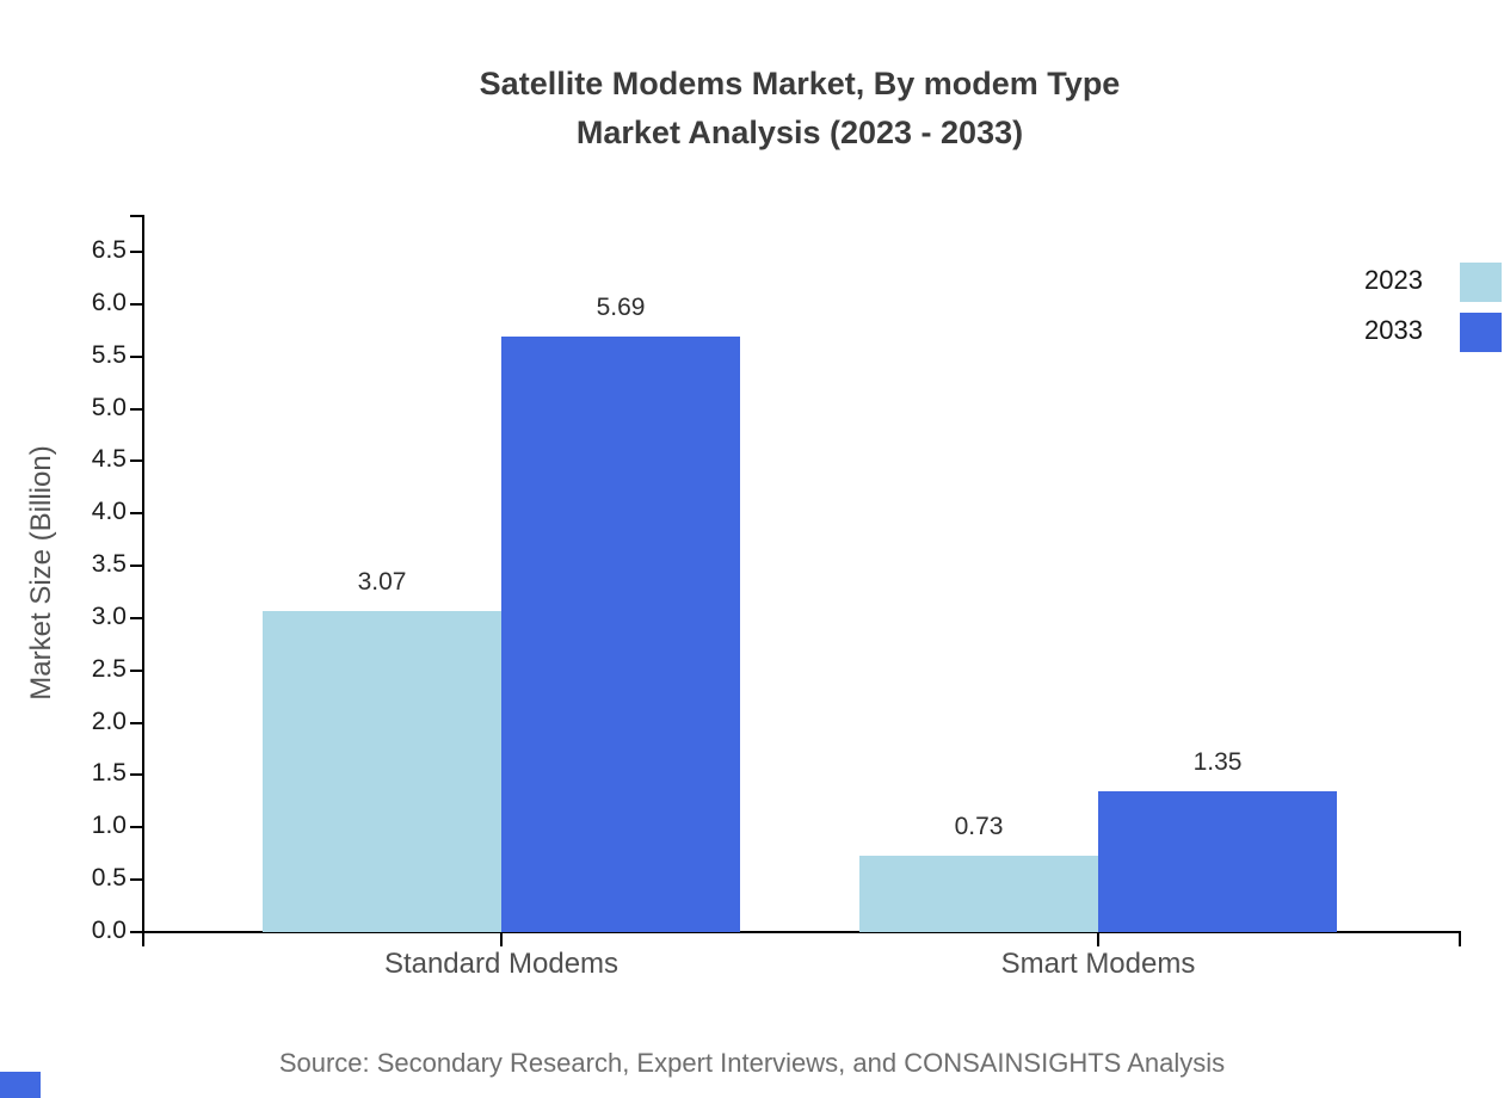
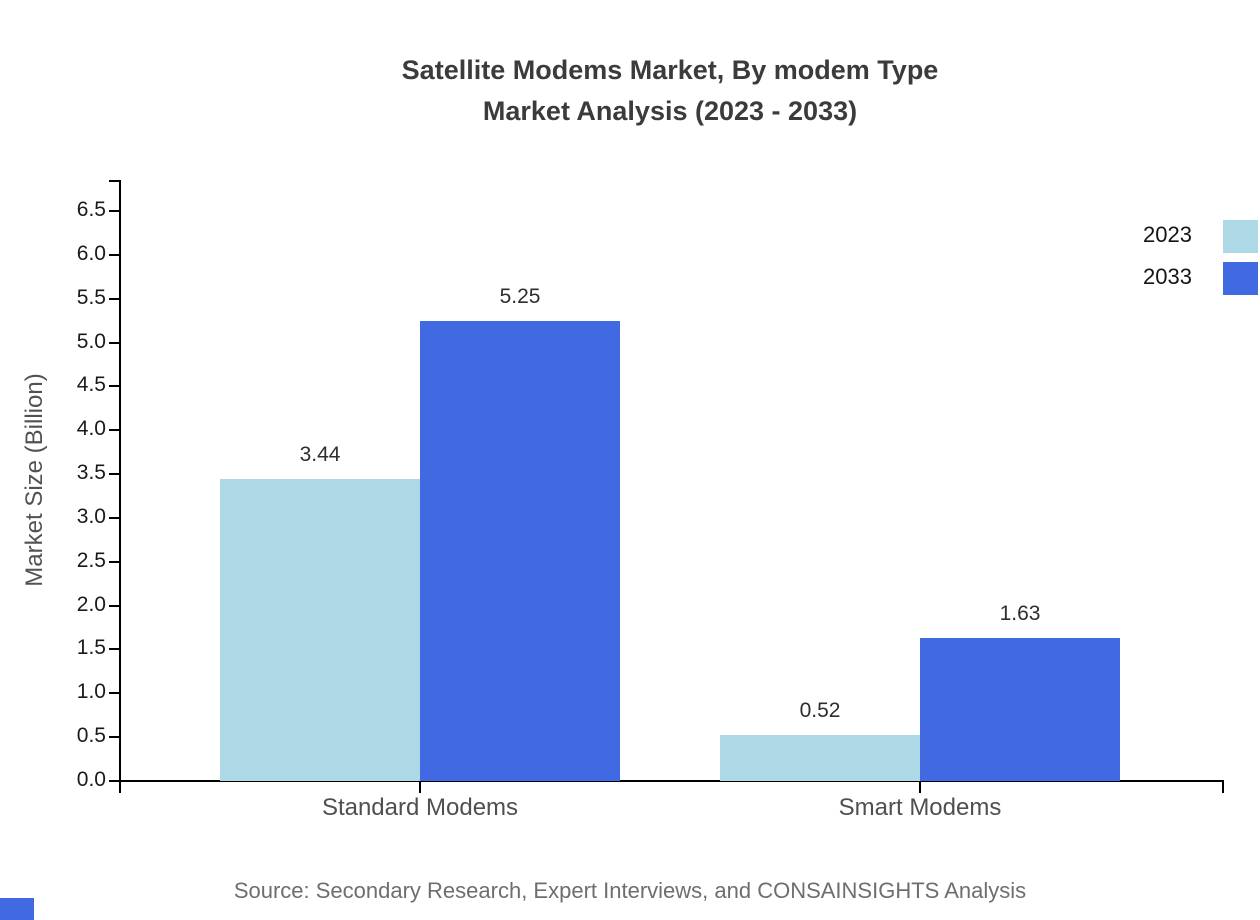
2023/Standard Modems: 3.07 -> 3.44
2033/Standard Modems: 5.69 -> 5.25
2023/Smart Modems: 0.73 -> 0.52
2033/Smart Modems: 1.35 -> 1.63
